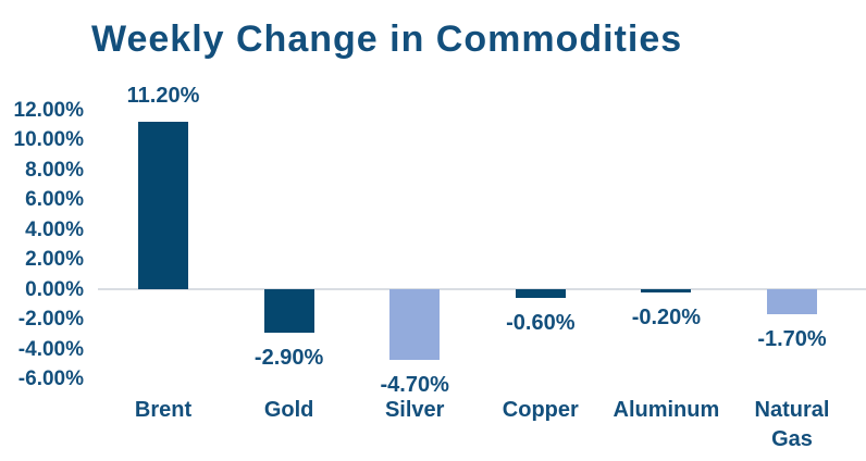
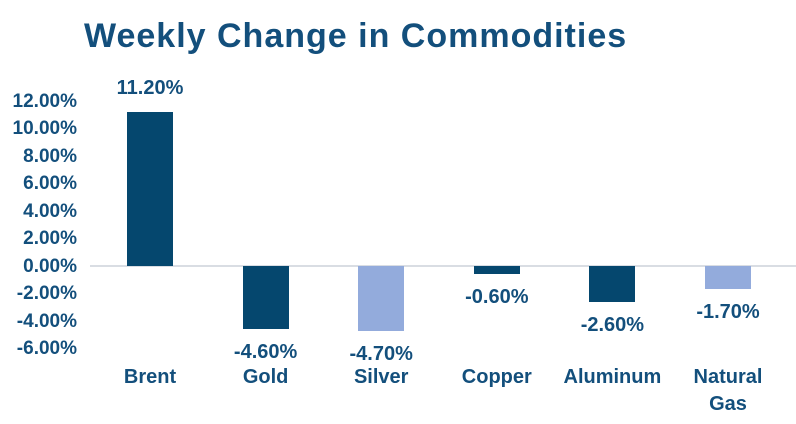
Gold: -2.90% -> -4.60%
Aluminum: -0.20% -> -2.60%
